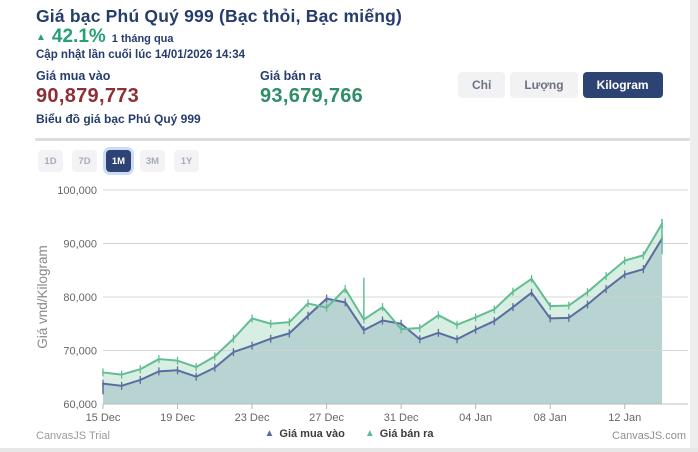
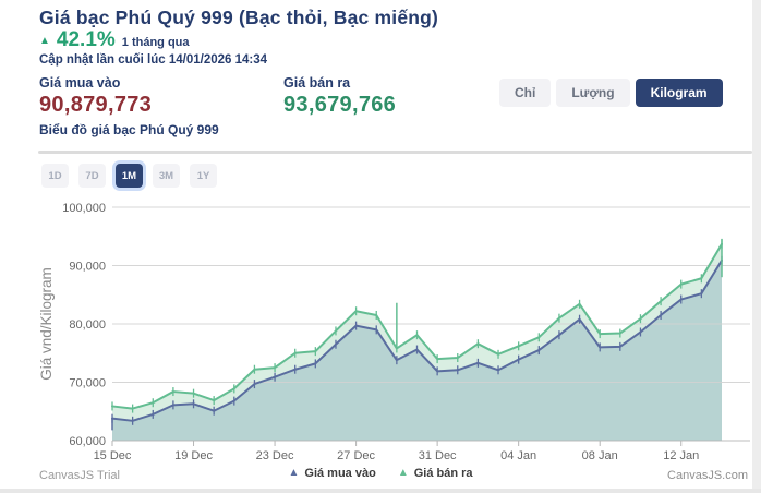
Giá bán ra/23 Dec: 76000 -> 72000
Giá bán ra/27 Dec: 78000 -> 82000
Giá mua vào/31 Dec: 75000 -> 72000
